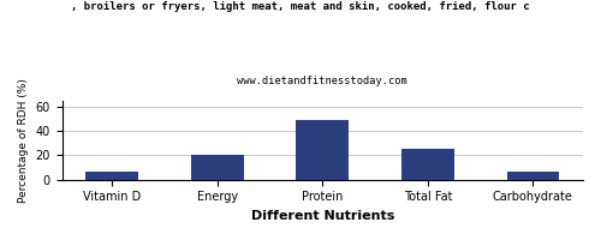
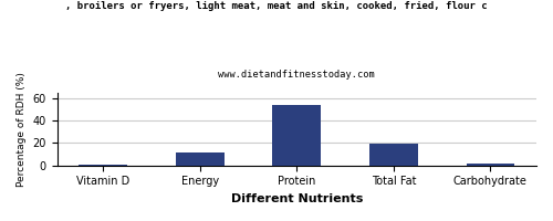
Vitamin D: 7 -> 0
Energy: 20 -> 12
Protein: 49 -> 54
Total Fat: 25 -> 19
Carbohydrate: 7 -> 2
